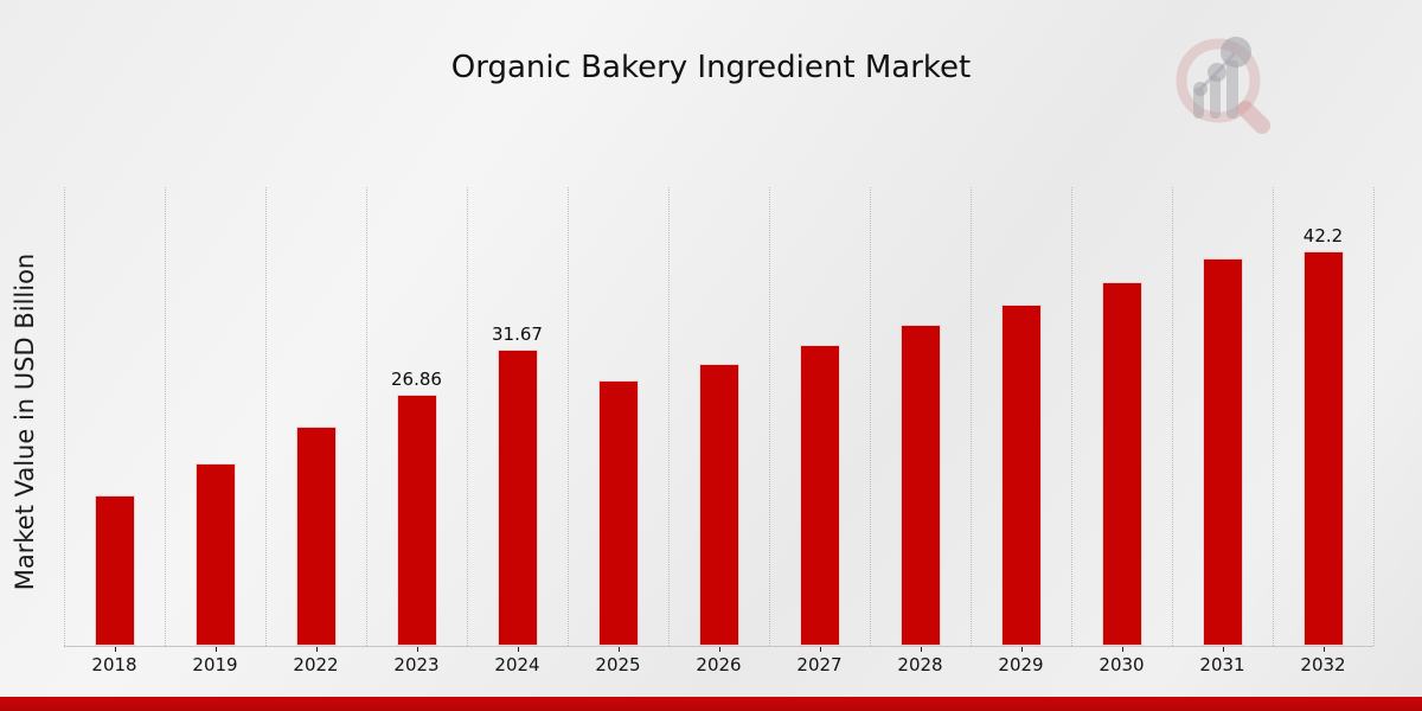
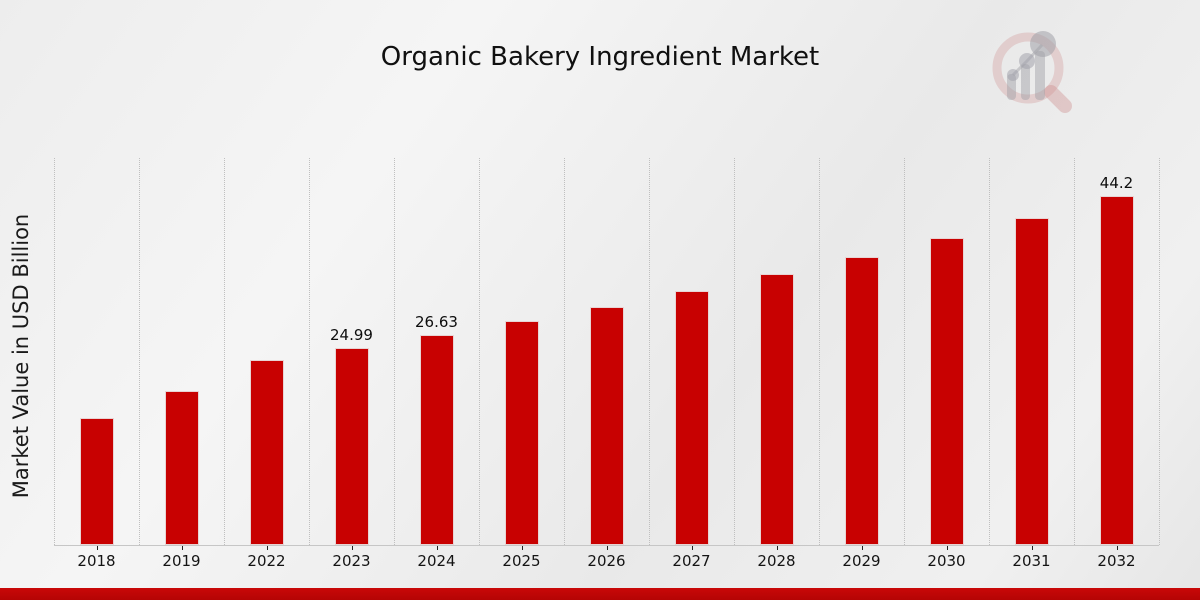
2023: 26.86 -> 24.99
2024: 31.67 -> 26.63
2032: 42.2 -> 44.2
